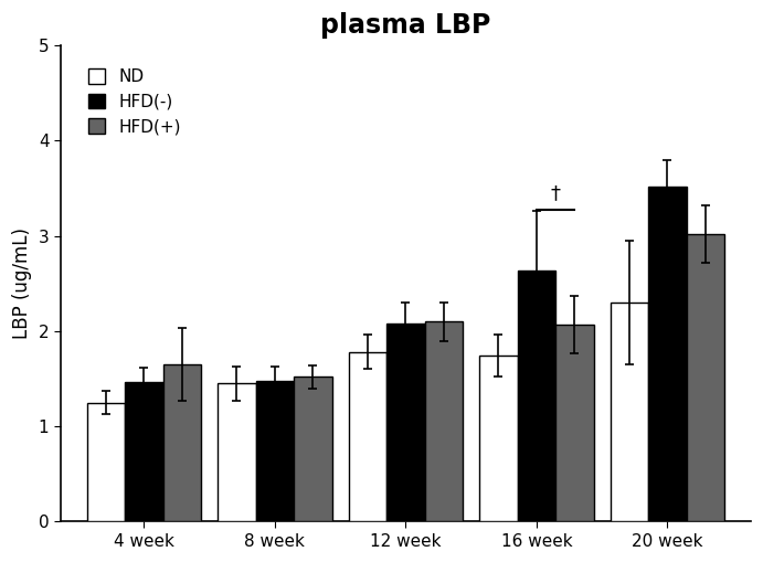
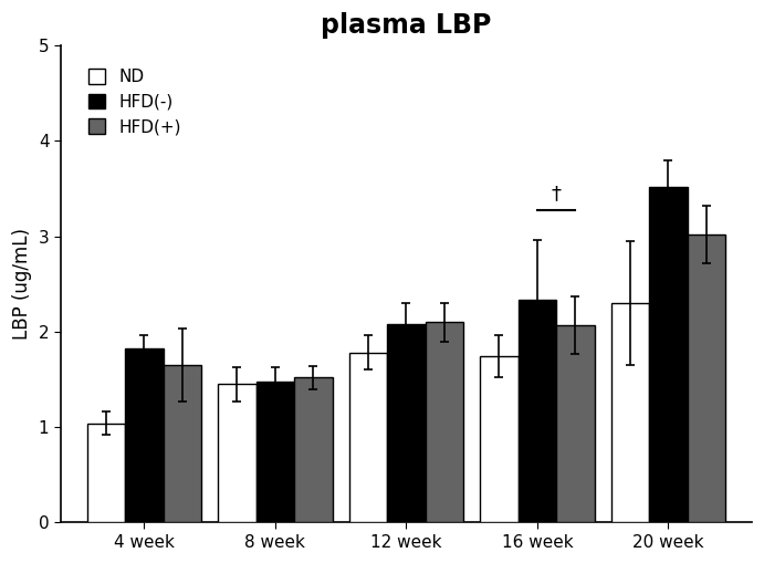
ND/4 week: 1.25 -> 1.04
HFD(-)/4 week: 1.47 -> 1.82
HFD(-)/16 week: 2.64 -> 2.34
